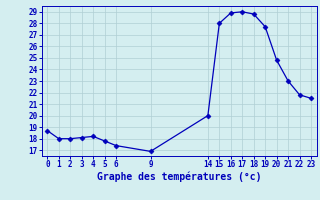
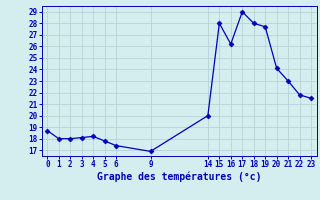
16: 28.9 -> 26.2
18: 28.8 -> 28.0
20: 24.8 -> 24.1
